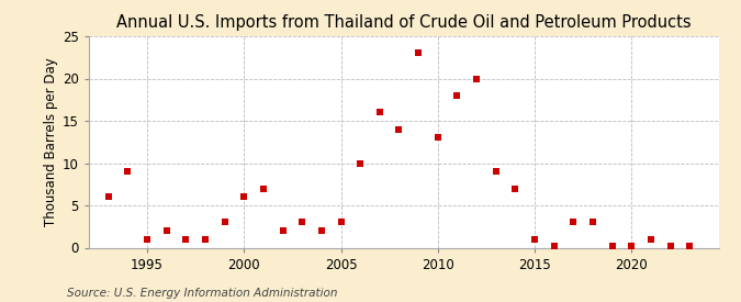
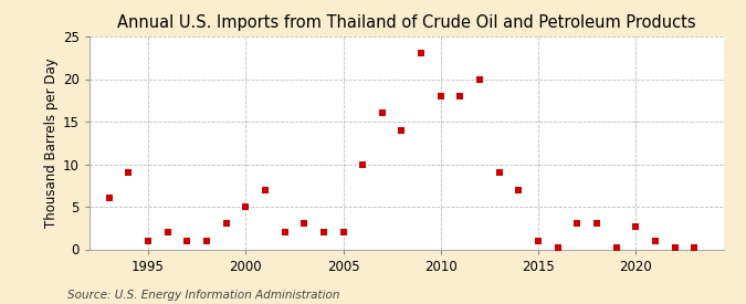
2000: 6.0 -> 5.0
2005: 3.0 -> 2.0
2010: 13.0 -> 18.0
2020: 0.2 -> 2.6
